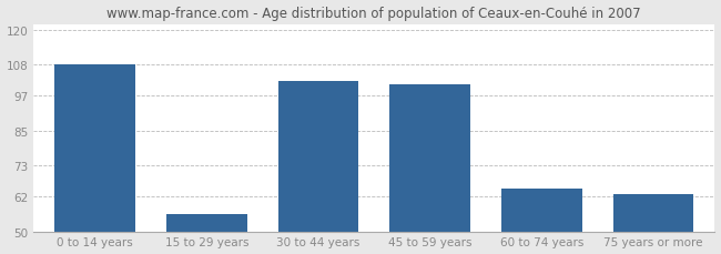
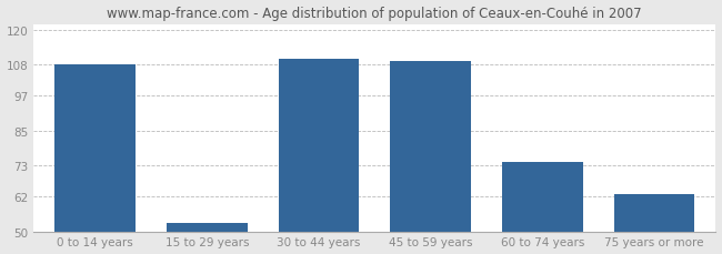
15 to 29 years: 56 -> 53
30 to 44 years: 102 -> 110
45 to 59 years: 101 -> 109
60 to 74 years: 65 -> 74
